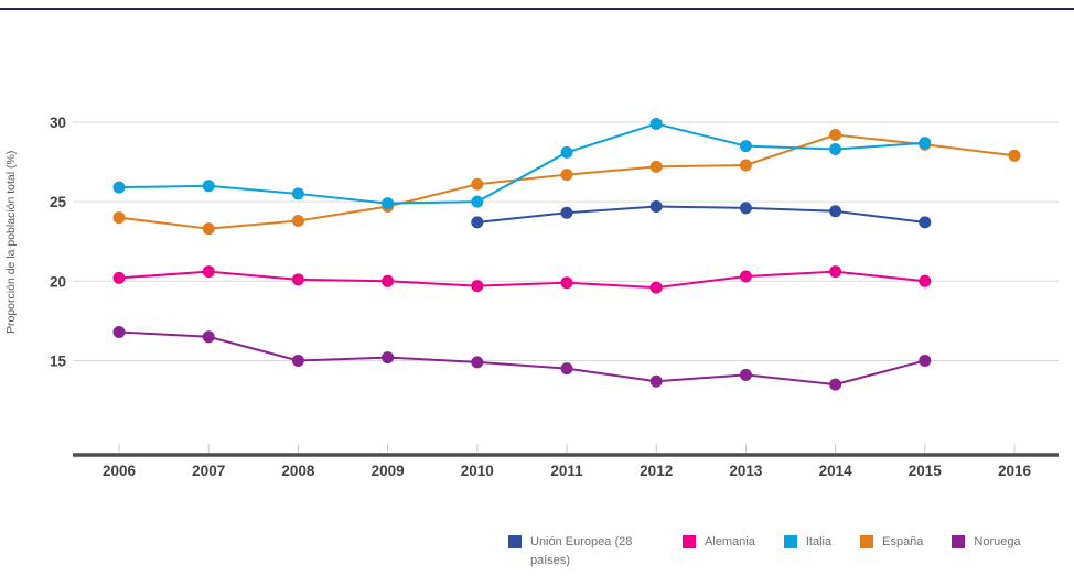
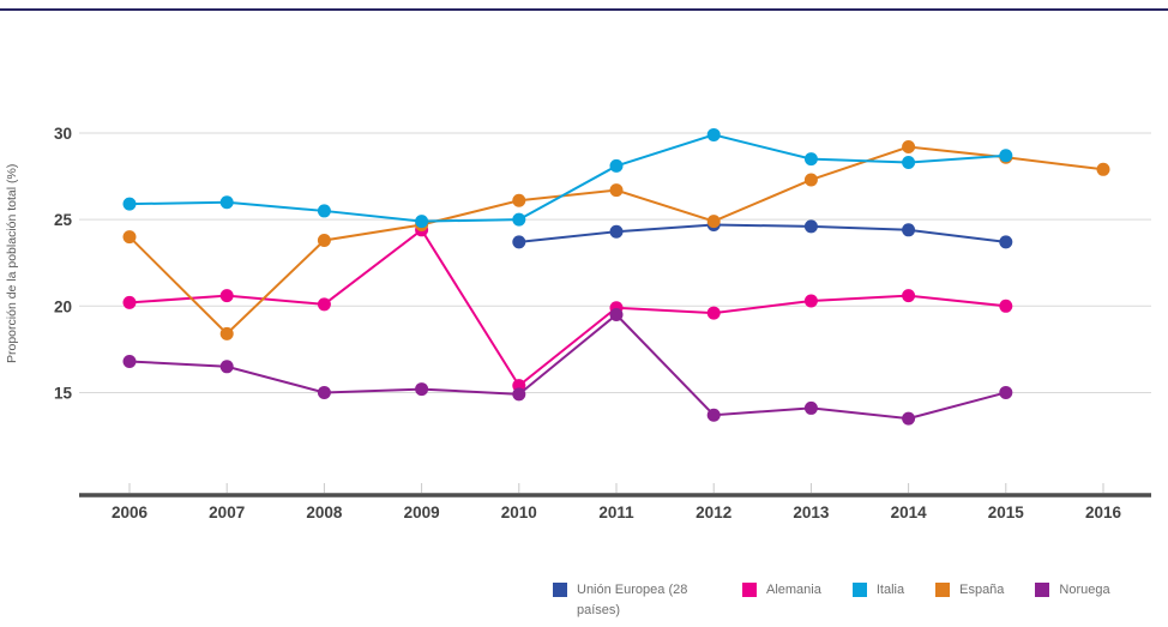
España/2007: 23.3 -> 18.4
Alemania/2009: 20.0 -> 24.4
Alemania/2010: 19.7 -> 15.4
Noruega/2011: 14.5 -> 19.5
España/2012: 27.2 -> 24.9
